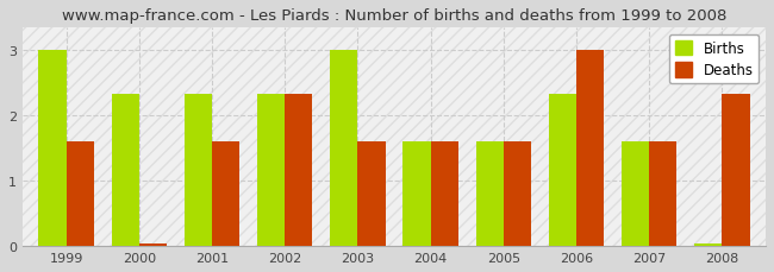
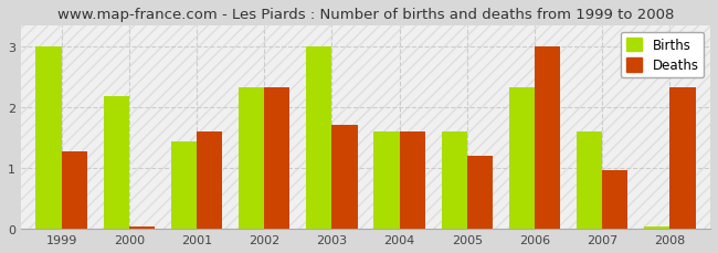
Deaths/1999: 1.60 -> 1.28
Births/2000: 2.33 -> 2.18
Births/2001: 2.33 -> 1.44
Deaths/2003: 1.60 -> 1.72
Deaths/2005: 1.60 -> 1.20
Deaths/2007: 1.60 -> 0.96
